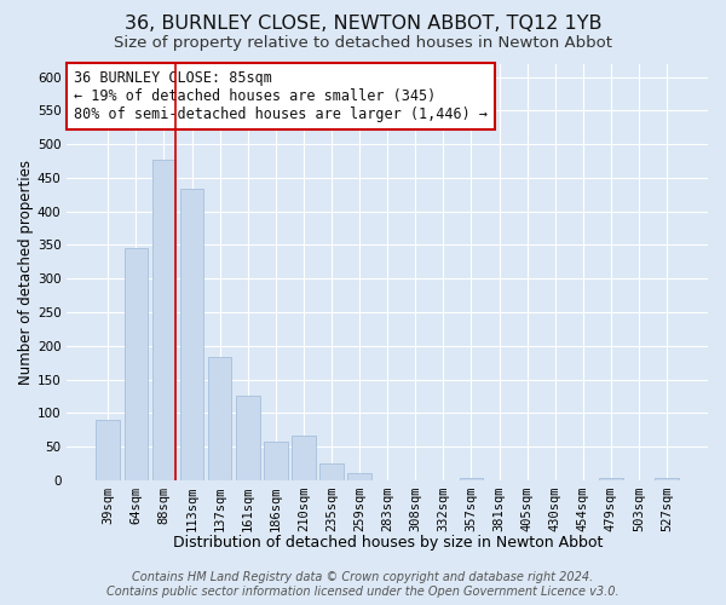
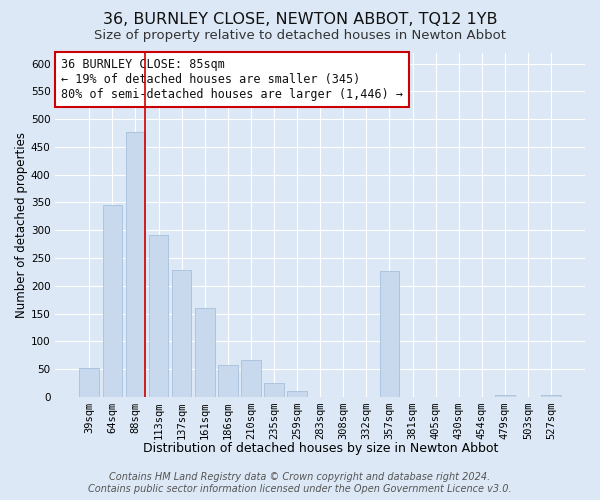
39sqm: 90 -> 52
113sqm: 433 -> 292
137sqm: 183 -> 228
161sqm: 125 -> 160
357sqm: 3 -> 226
